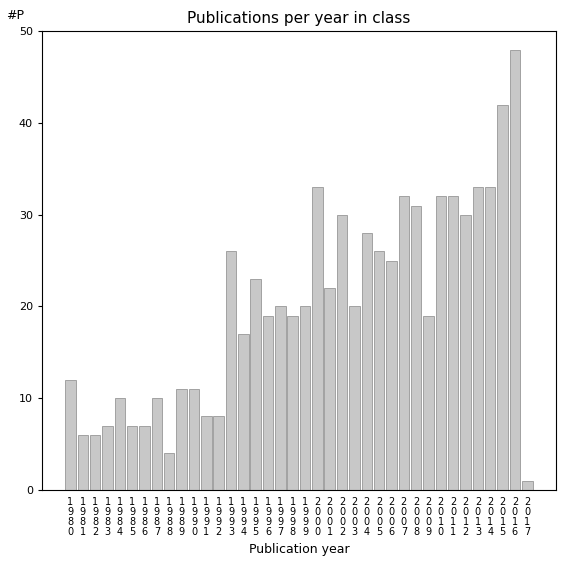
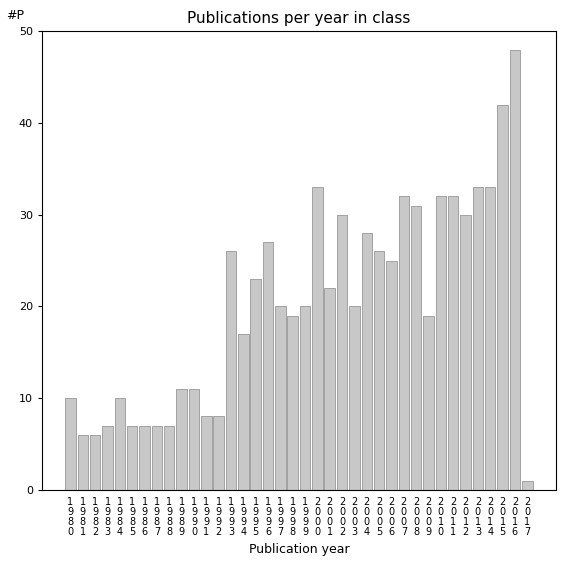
1 9 8 0: 12 -> 10
1 9 8 7: 10 -> 7
1 9 8 8: 4 -> 7
1 9 9 6: 19 -> 27
